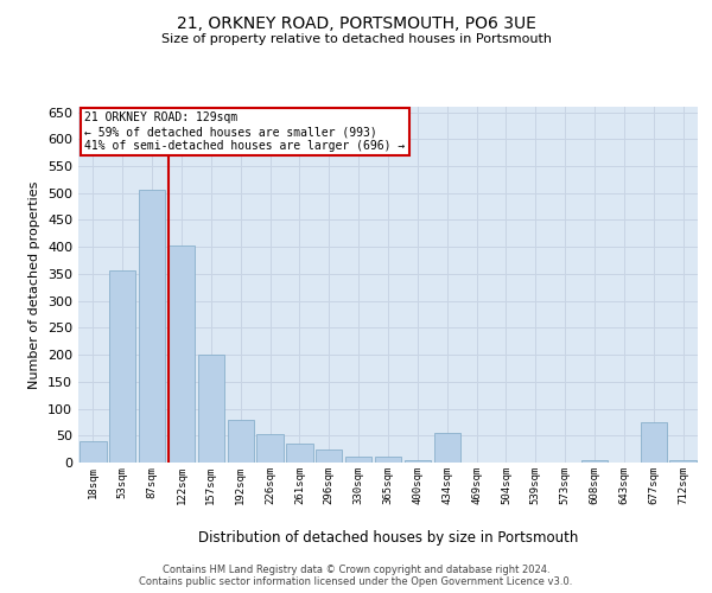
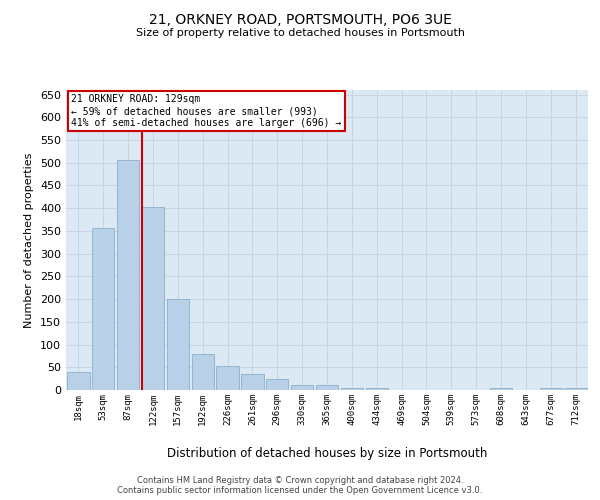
434sqm: 55 -> 5
677sqm: 75 -> 5
